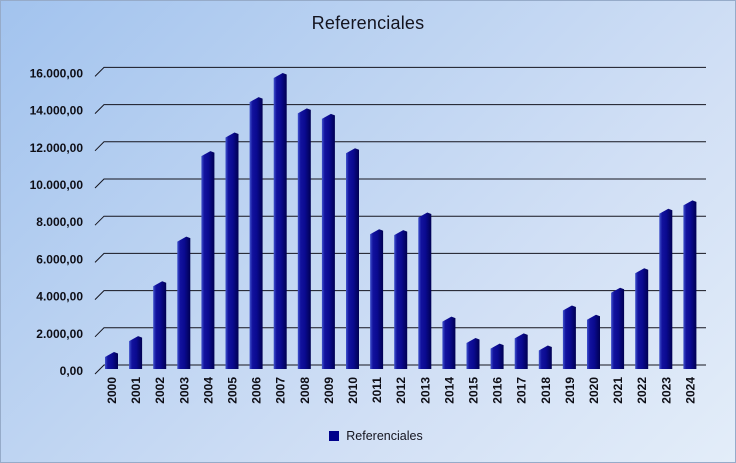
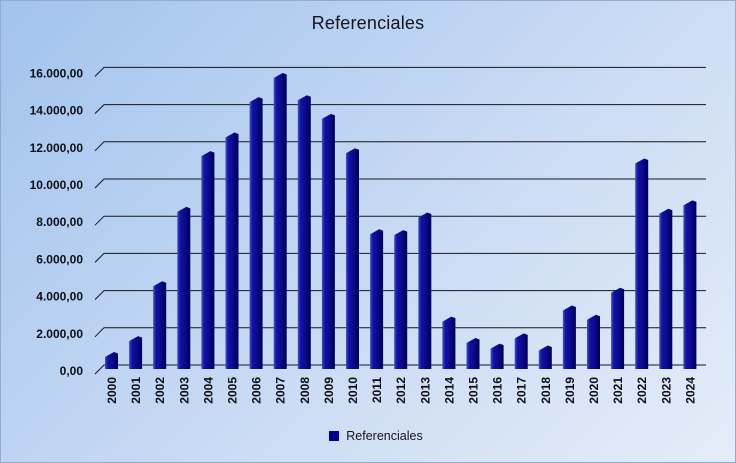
2003: 6900 -> 8500
2008: 13800 -> 14500
2022: 5200 -> 11100
